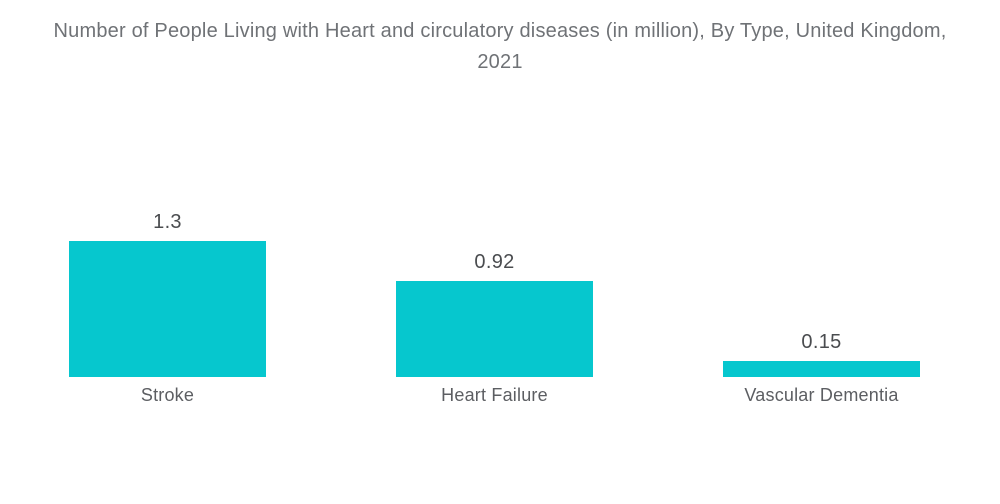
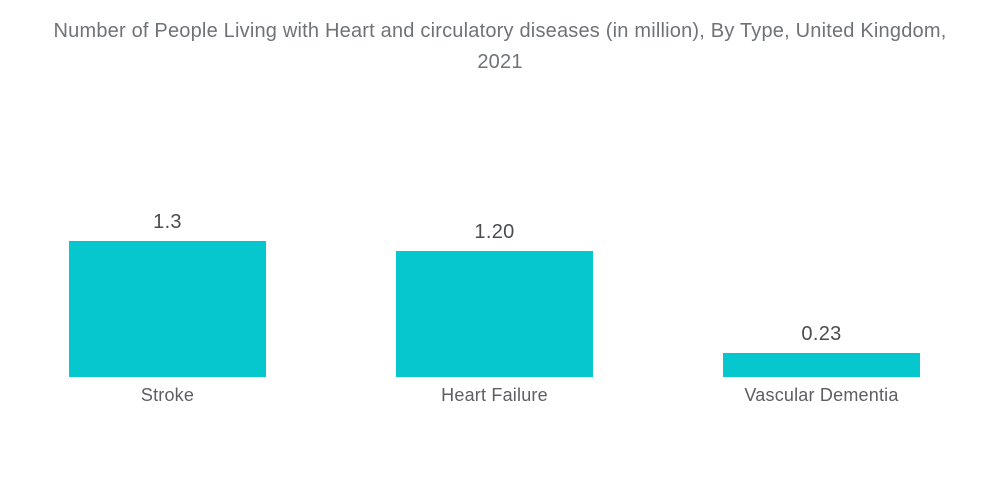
Heart Failure: 0.92 -> 1.20
Vascular Dementia: 0.15 -> 0.23
